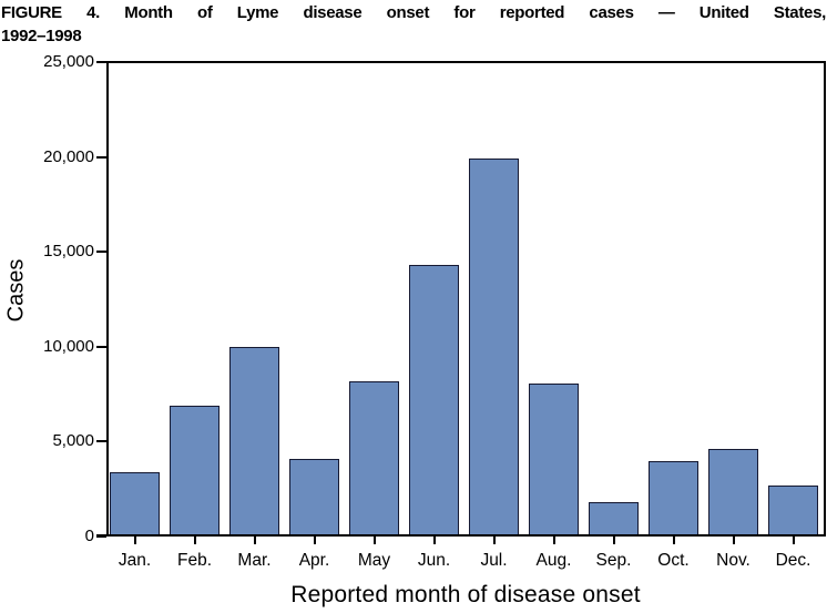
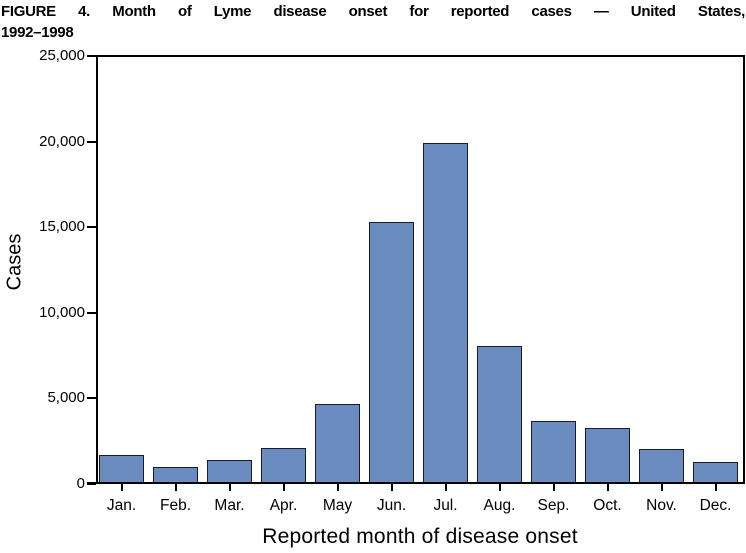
Jan.: 3400 -> 1700
Feb.: 6900 -> 1000
Mar.: 10000 -> 1400
Apr.: 4100 -> 2100
May: 8200 -> 4700
Jun.: 14300 -> 15300
Sep.: 1800 -> 3700
Oct.: 4000 -> 3200
Nov.: 4600 -> 2000
Dec.: 2700 -> 1300
